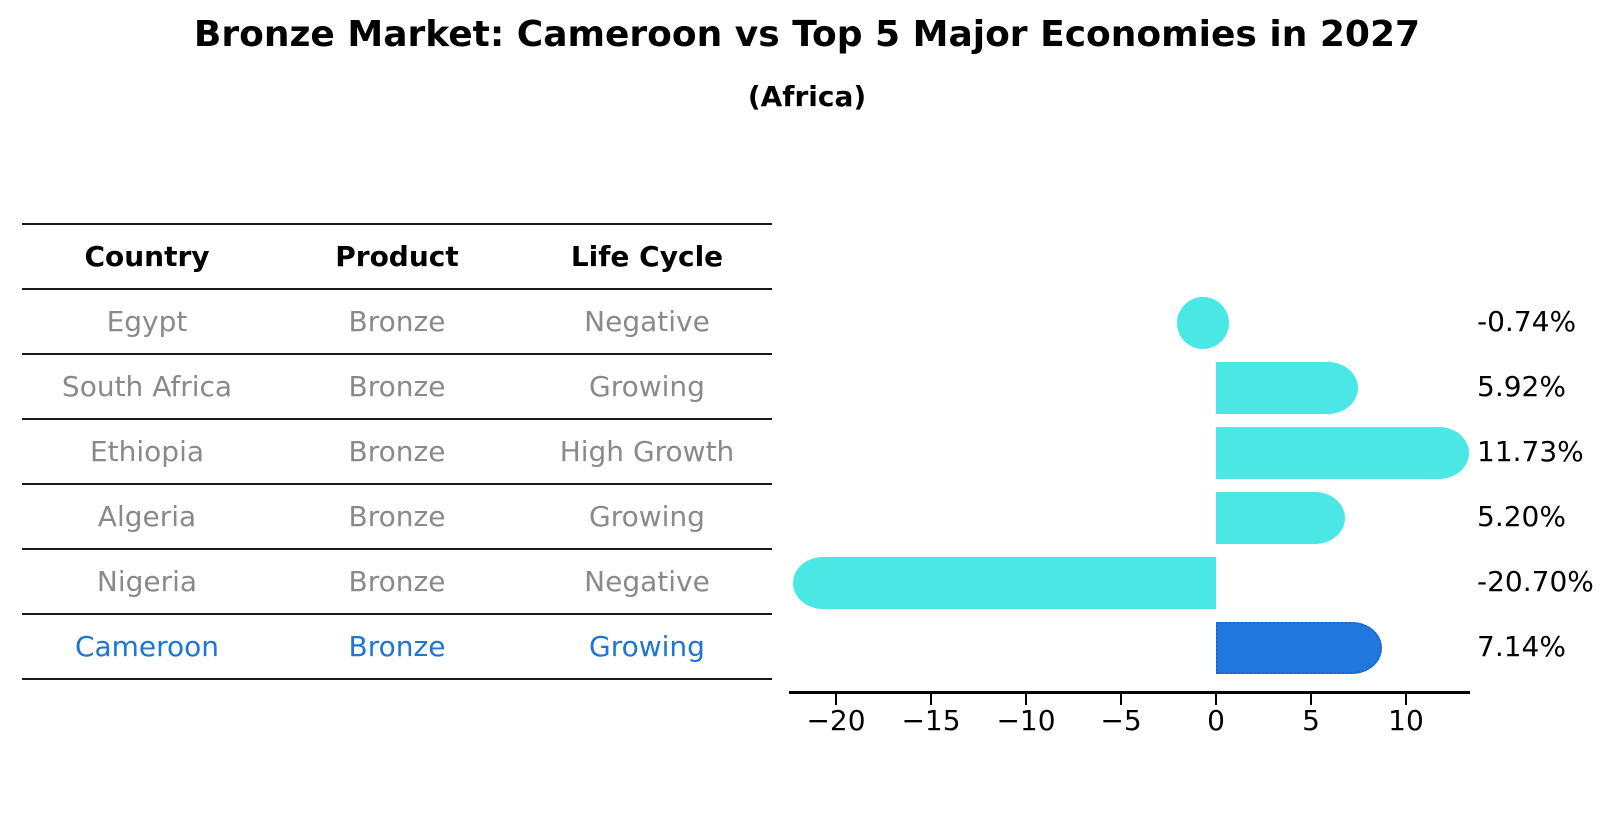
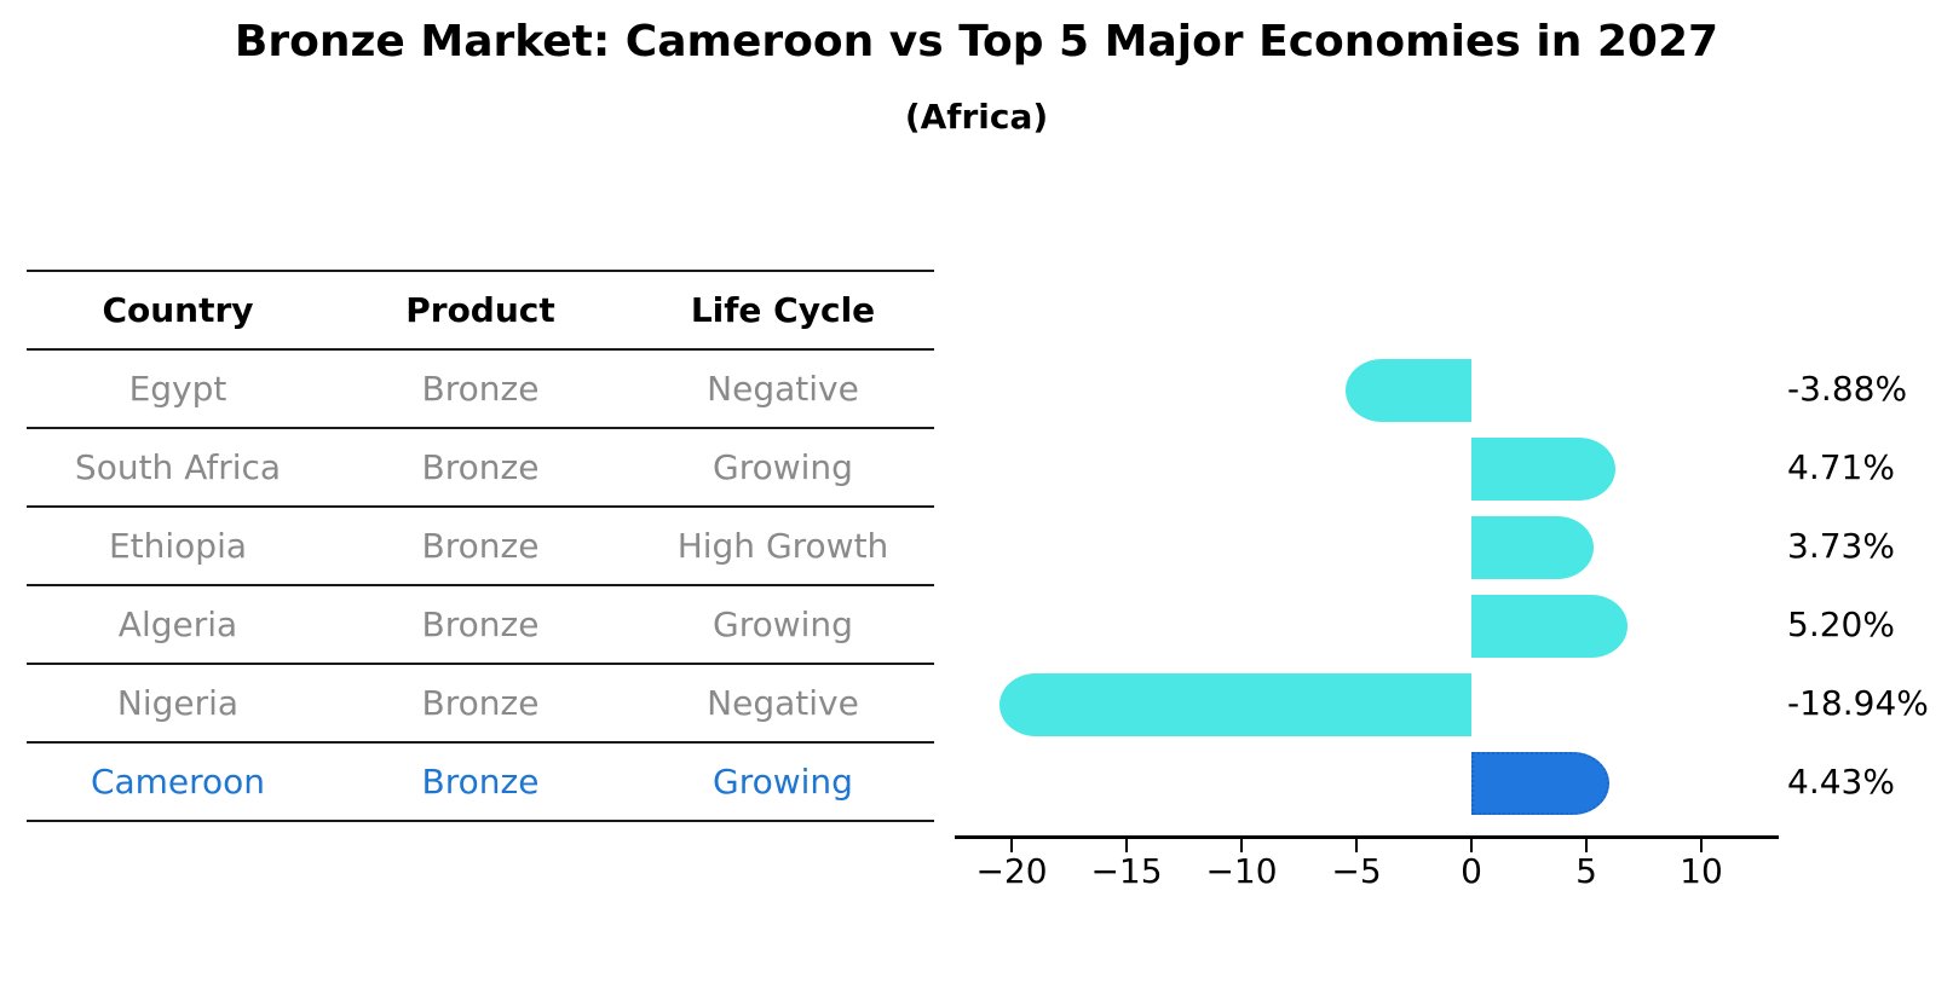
Egypt: -0.74% -> -3.88%
South Africa: 5.92% -> 4.71%
Ethiopia: 11.73% -> 3.73%
Nigeria: -20.70% -> -18.94%
Cameroon: 7.14% -> 4.43%
